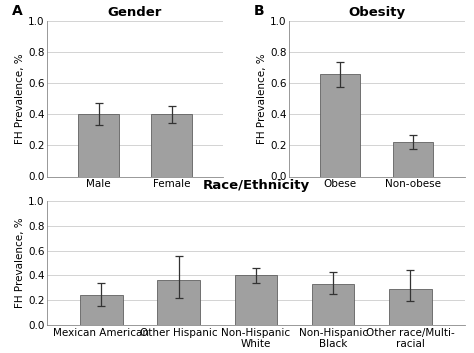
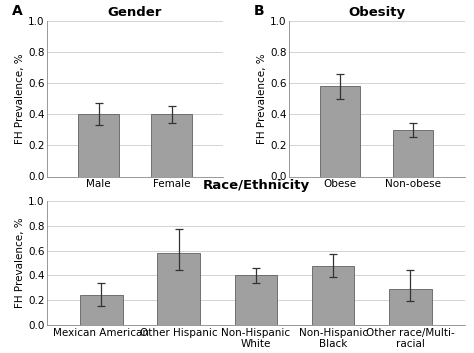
Obesity/Obese: 0.66 -> 0.58
Obesity/Non-obese: 0.22 -> 0.30
Other Hispanic: 0.36 -> 0.58
Non-Hispanic Black: 0.33 -> 0.47
